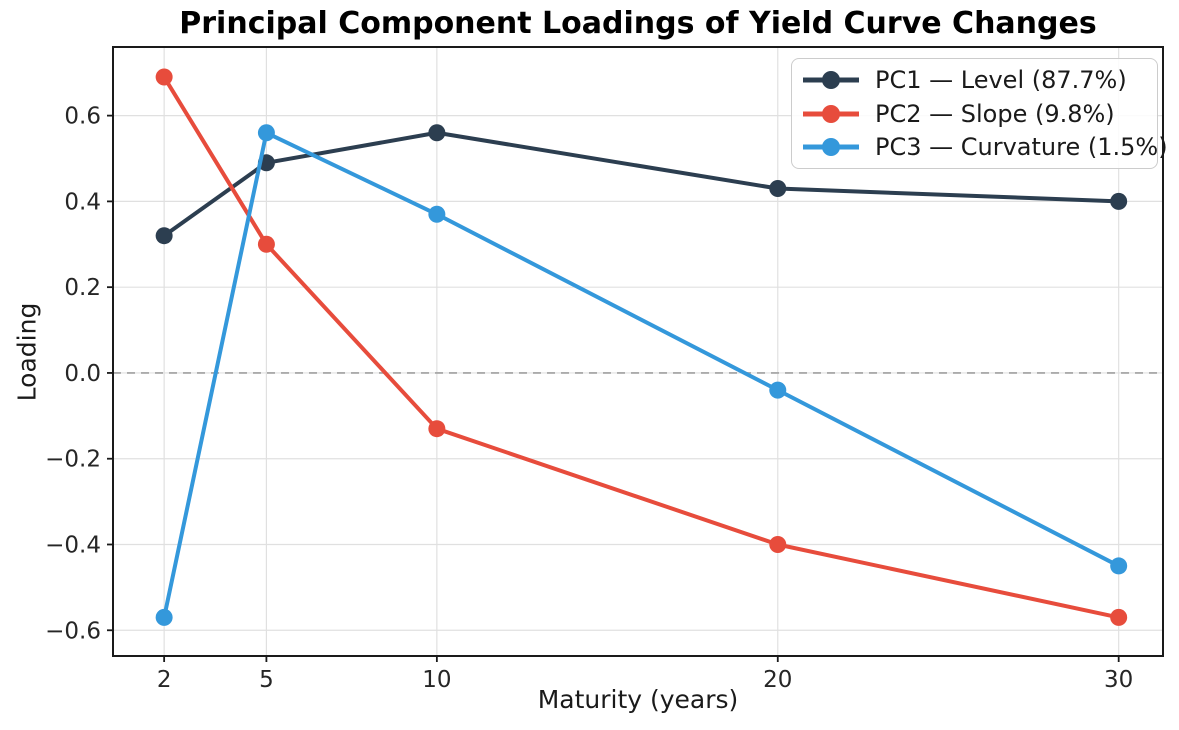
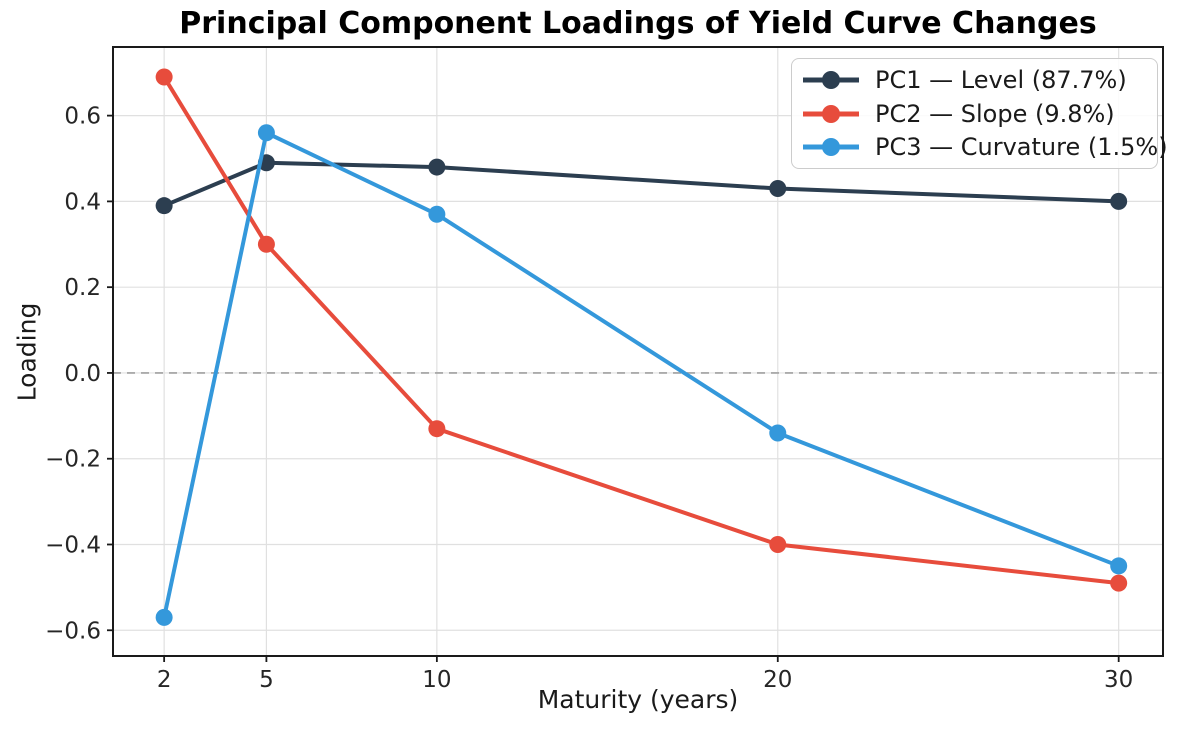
PC1 — Level (87.7%)/2: 0.32 -> 0.39
PC1 — Level (87.7%)/10: 0.56 -> 0.48
PC3 — Curvature (1.5%)/20: -0.04 -> -0.14
PC2 — Slope (9.8%)/30: -0.57 -> -0.49
